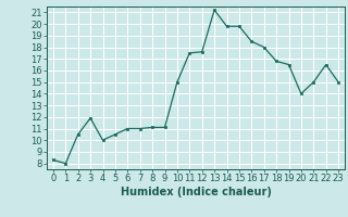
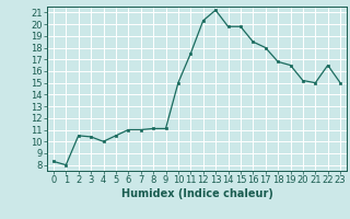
3: 11.9 -> 10.4
12: 17.6 -> 20.3
20: 14.0 -> 15.2
